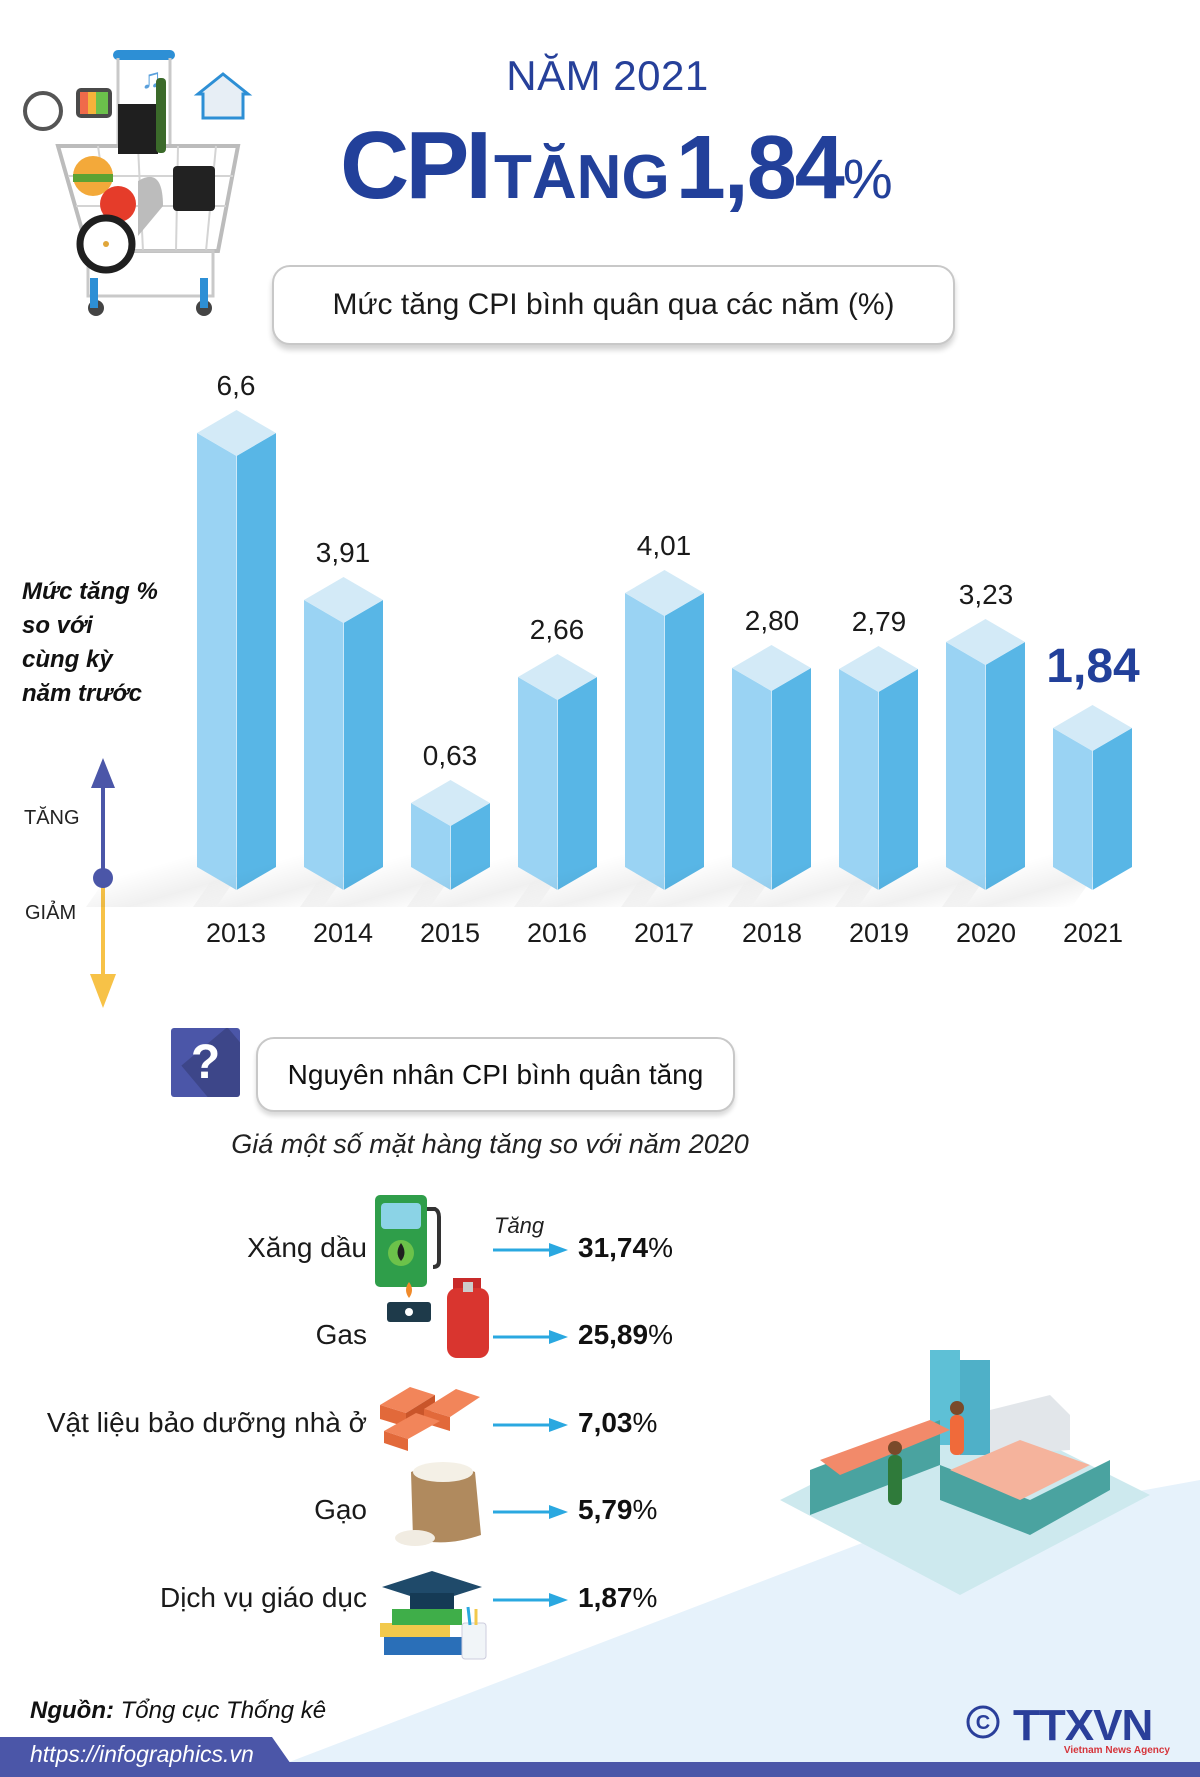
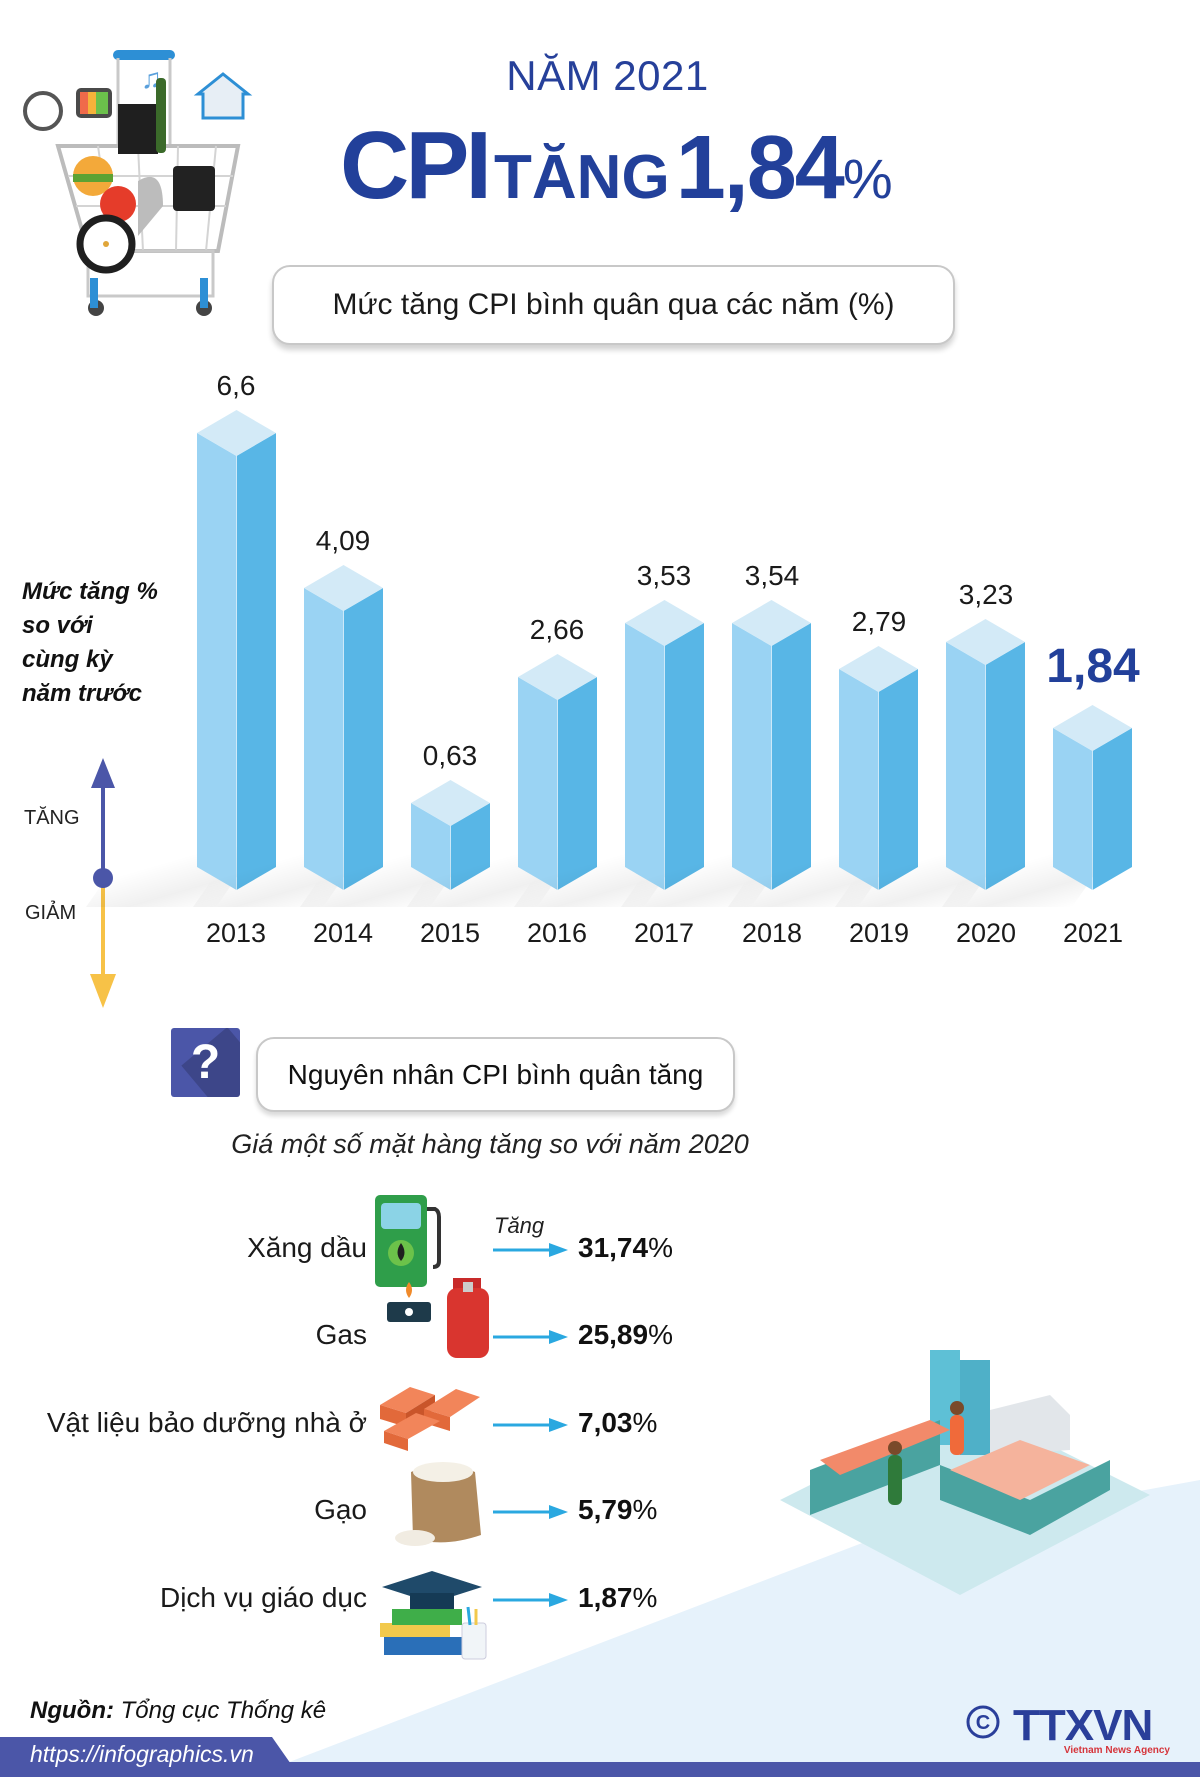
2014: 3,91 -> 4,09
2017: 4,01 -> 3,53
2018: 2,80 -> 3,54
